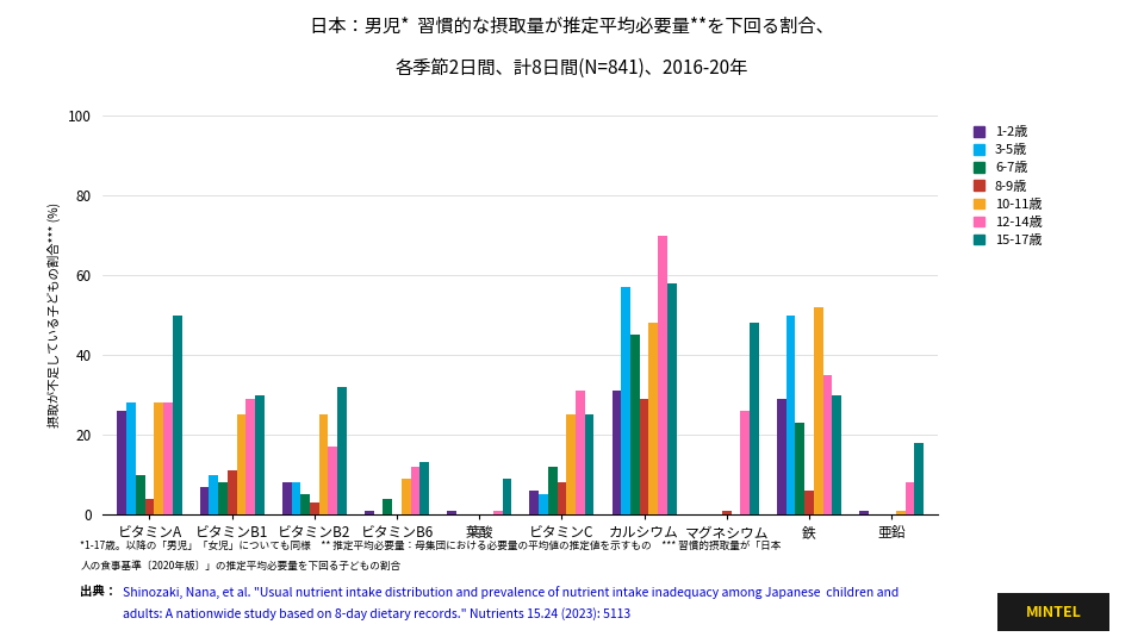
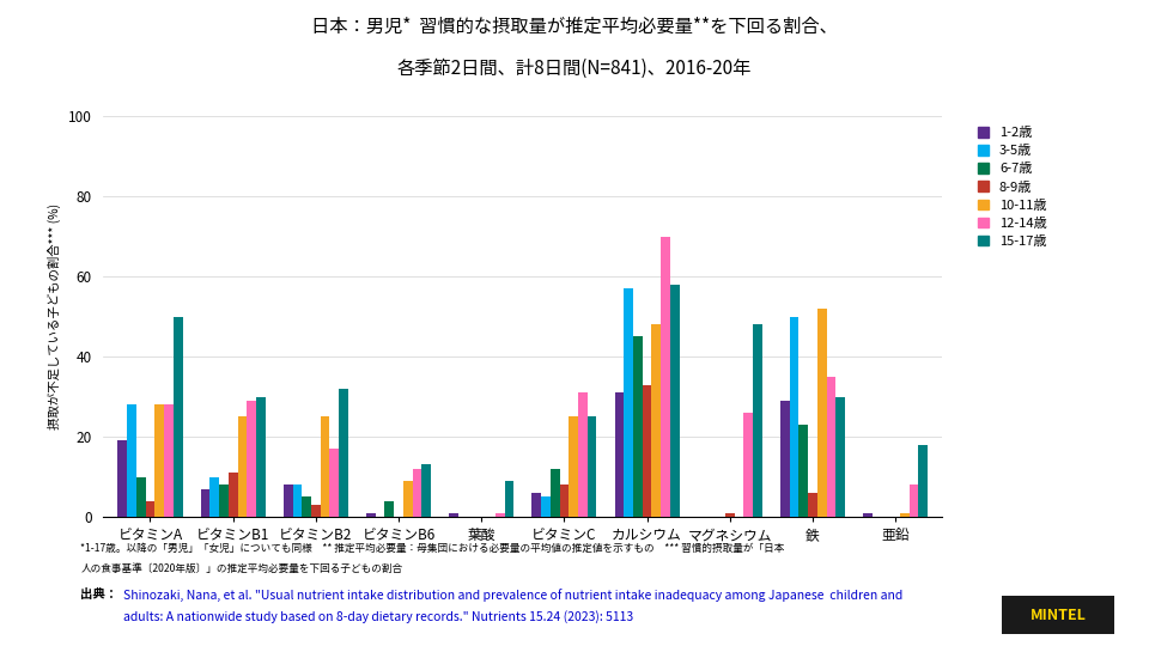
1-2歳/ビタミンA: 26 -> 19
8-9歳/カルシウム: 29 -> 33
